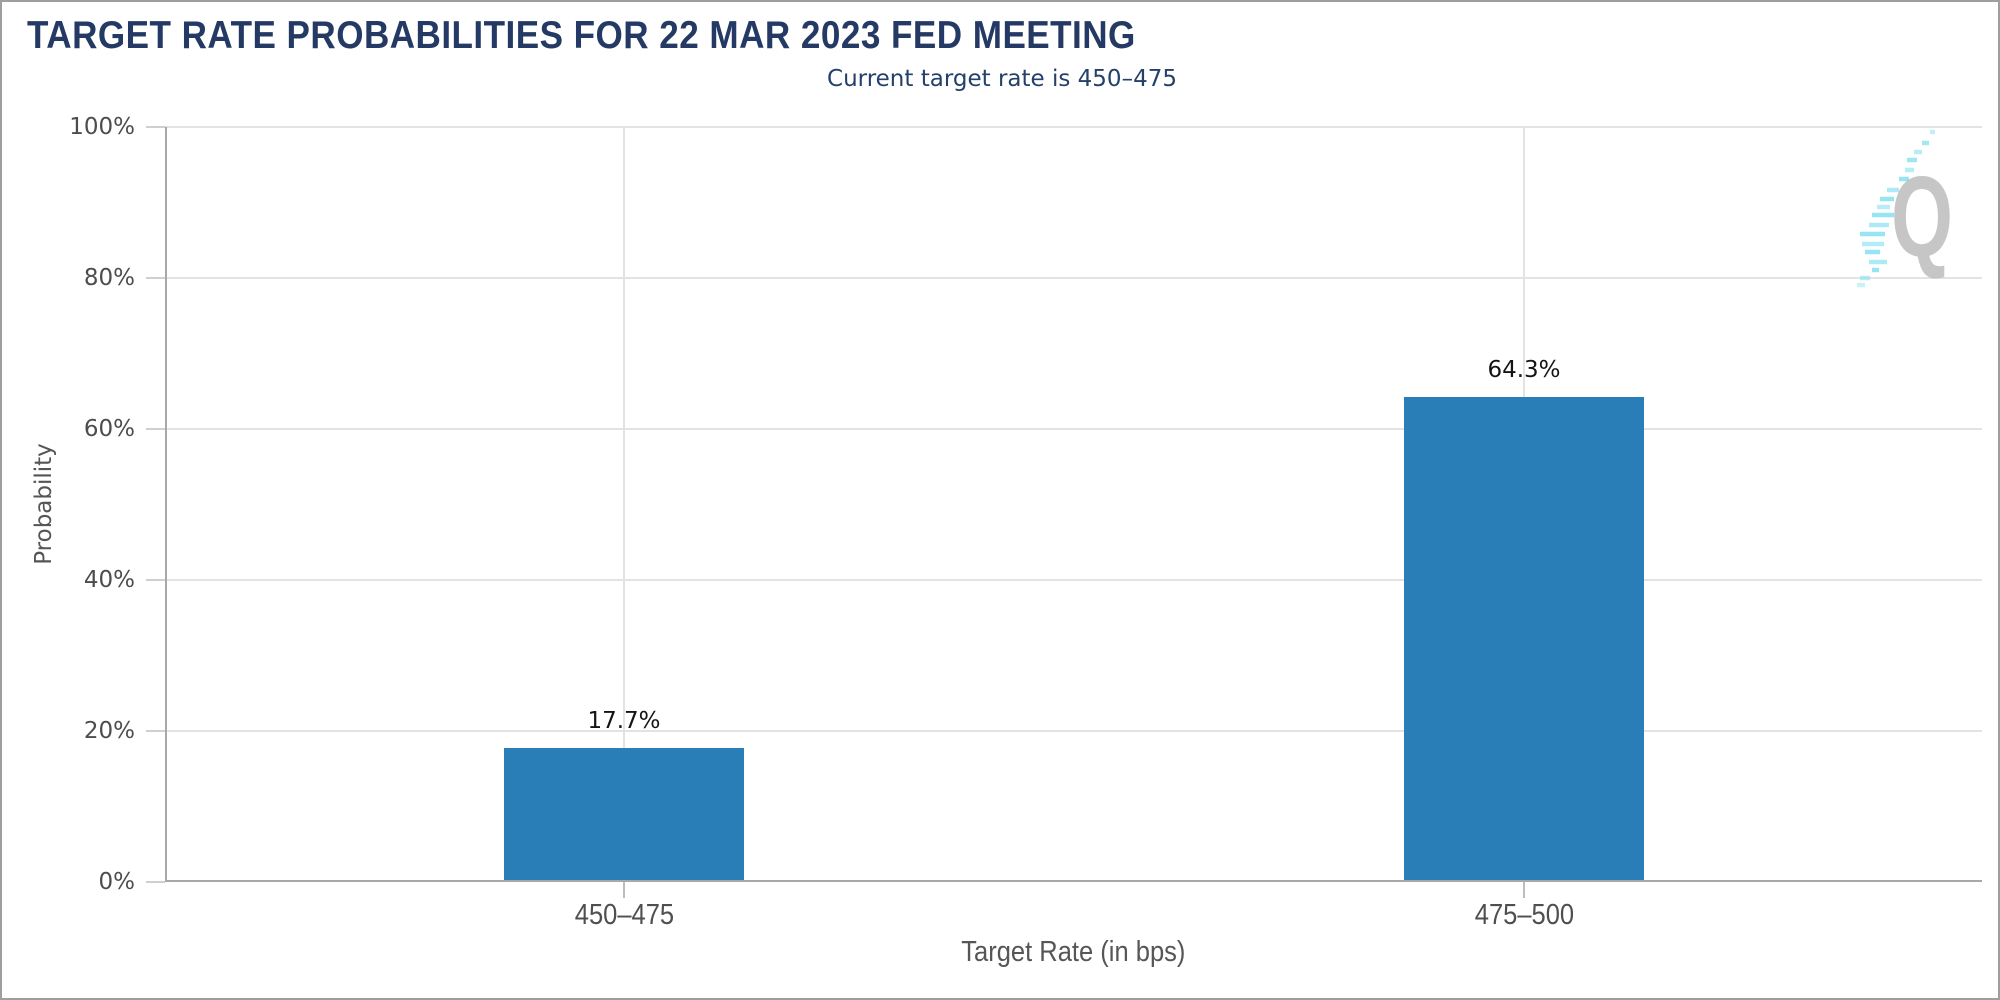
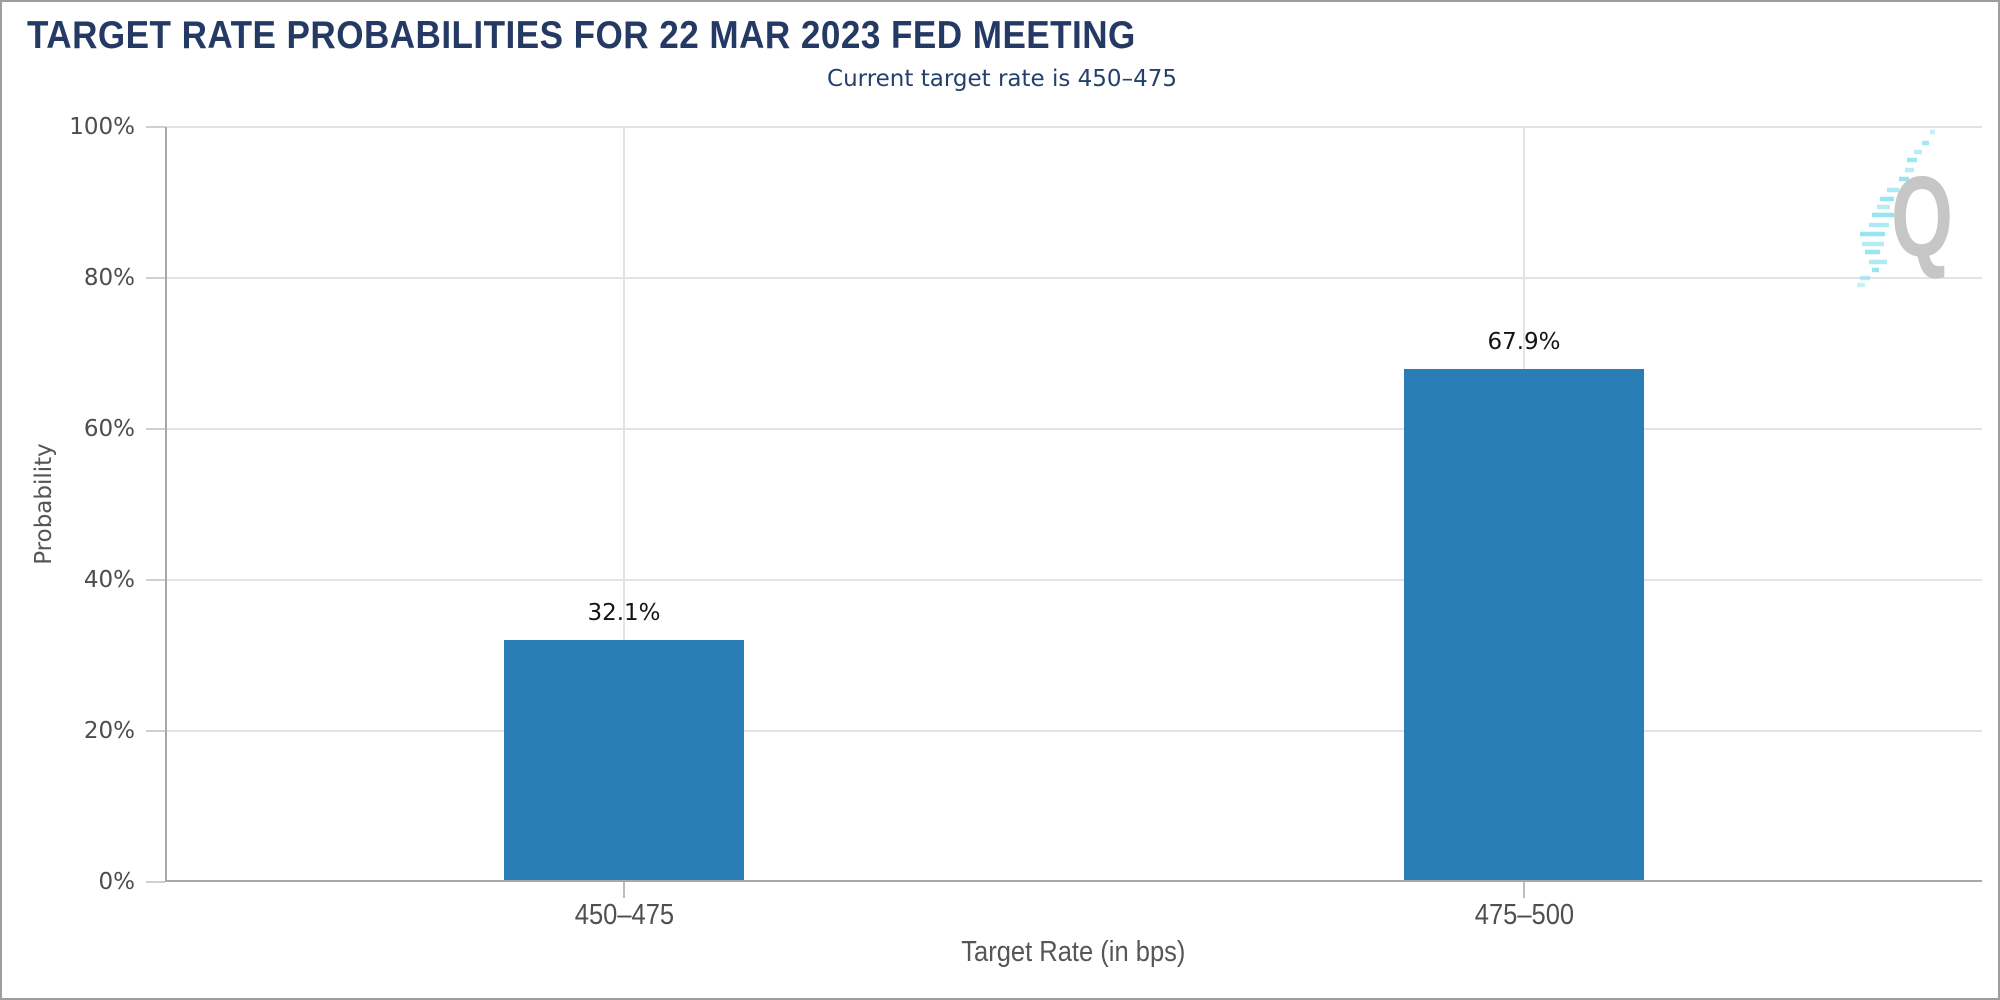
450–475: 17.7% -> 32.1%
475–500: 64.3% -> 67.9%
